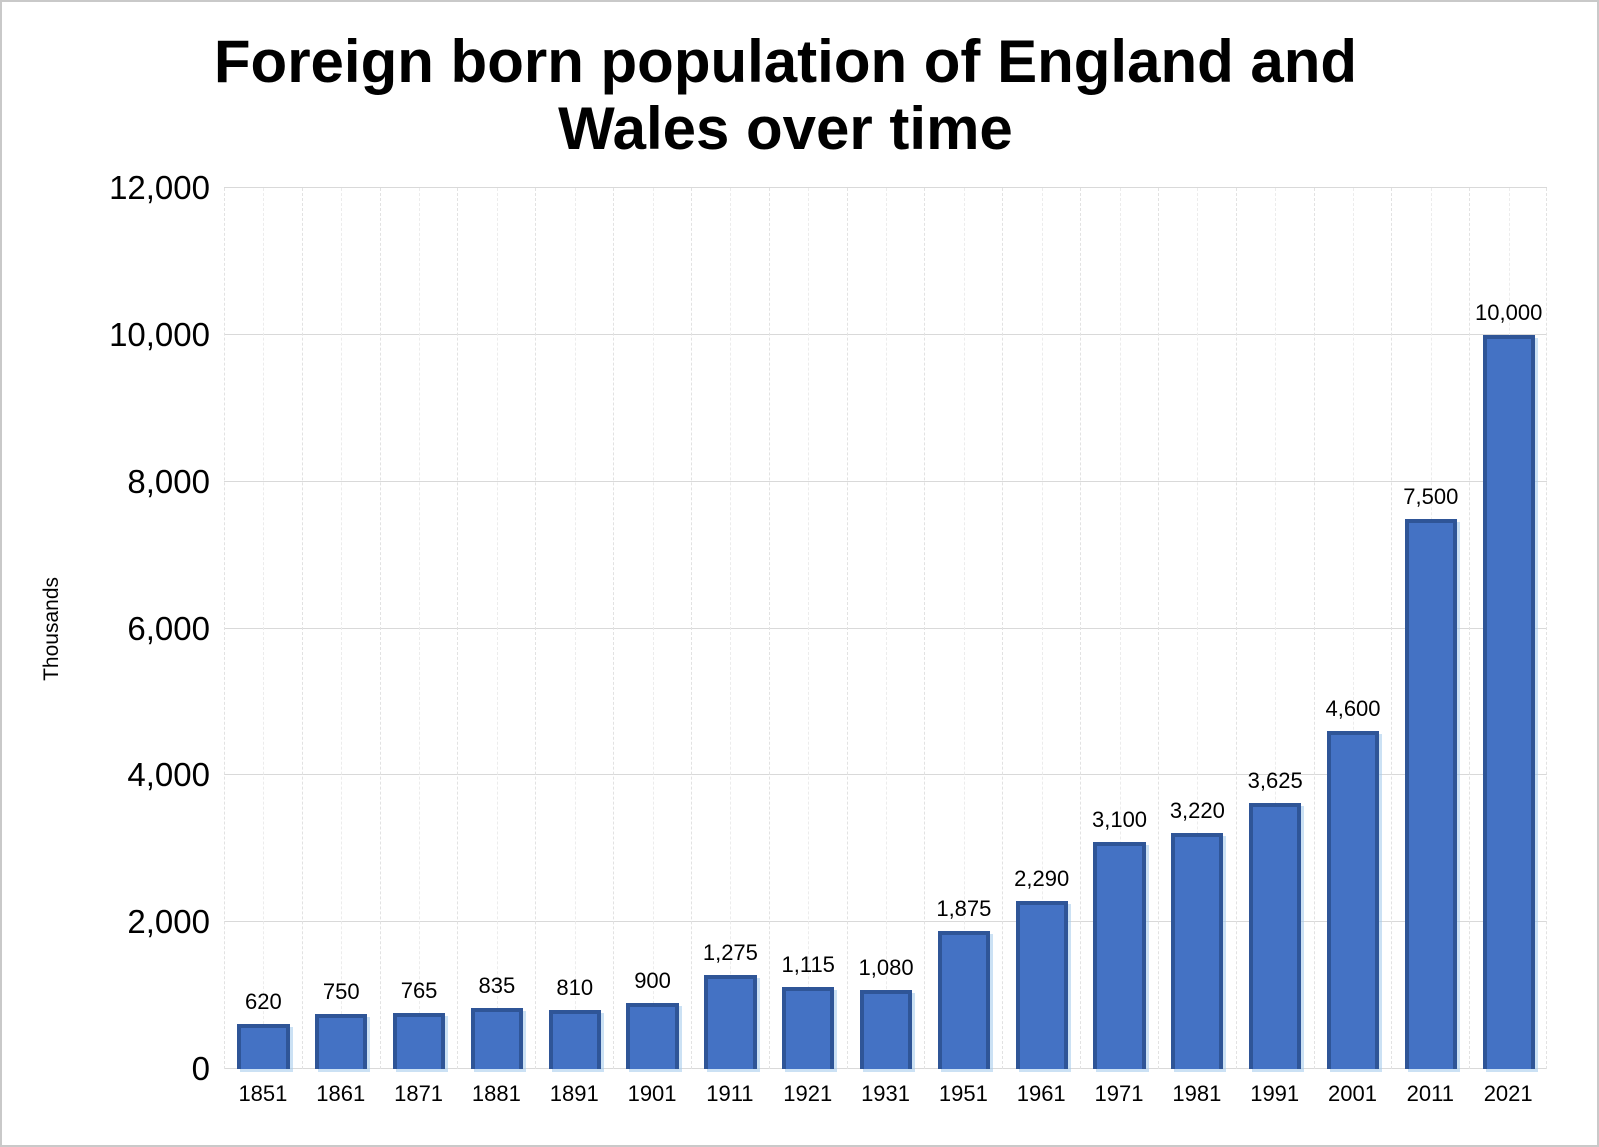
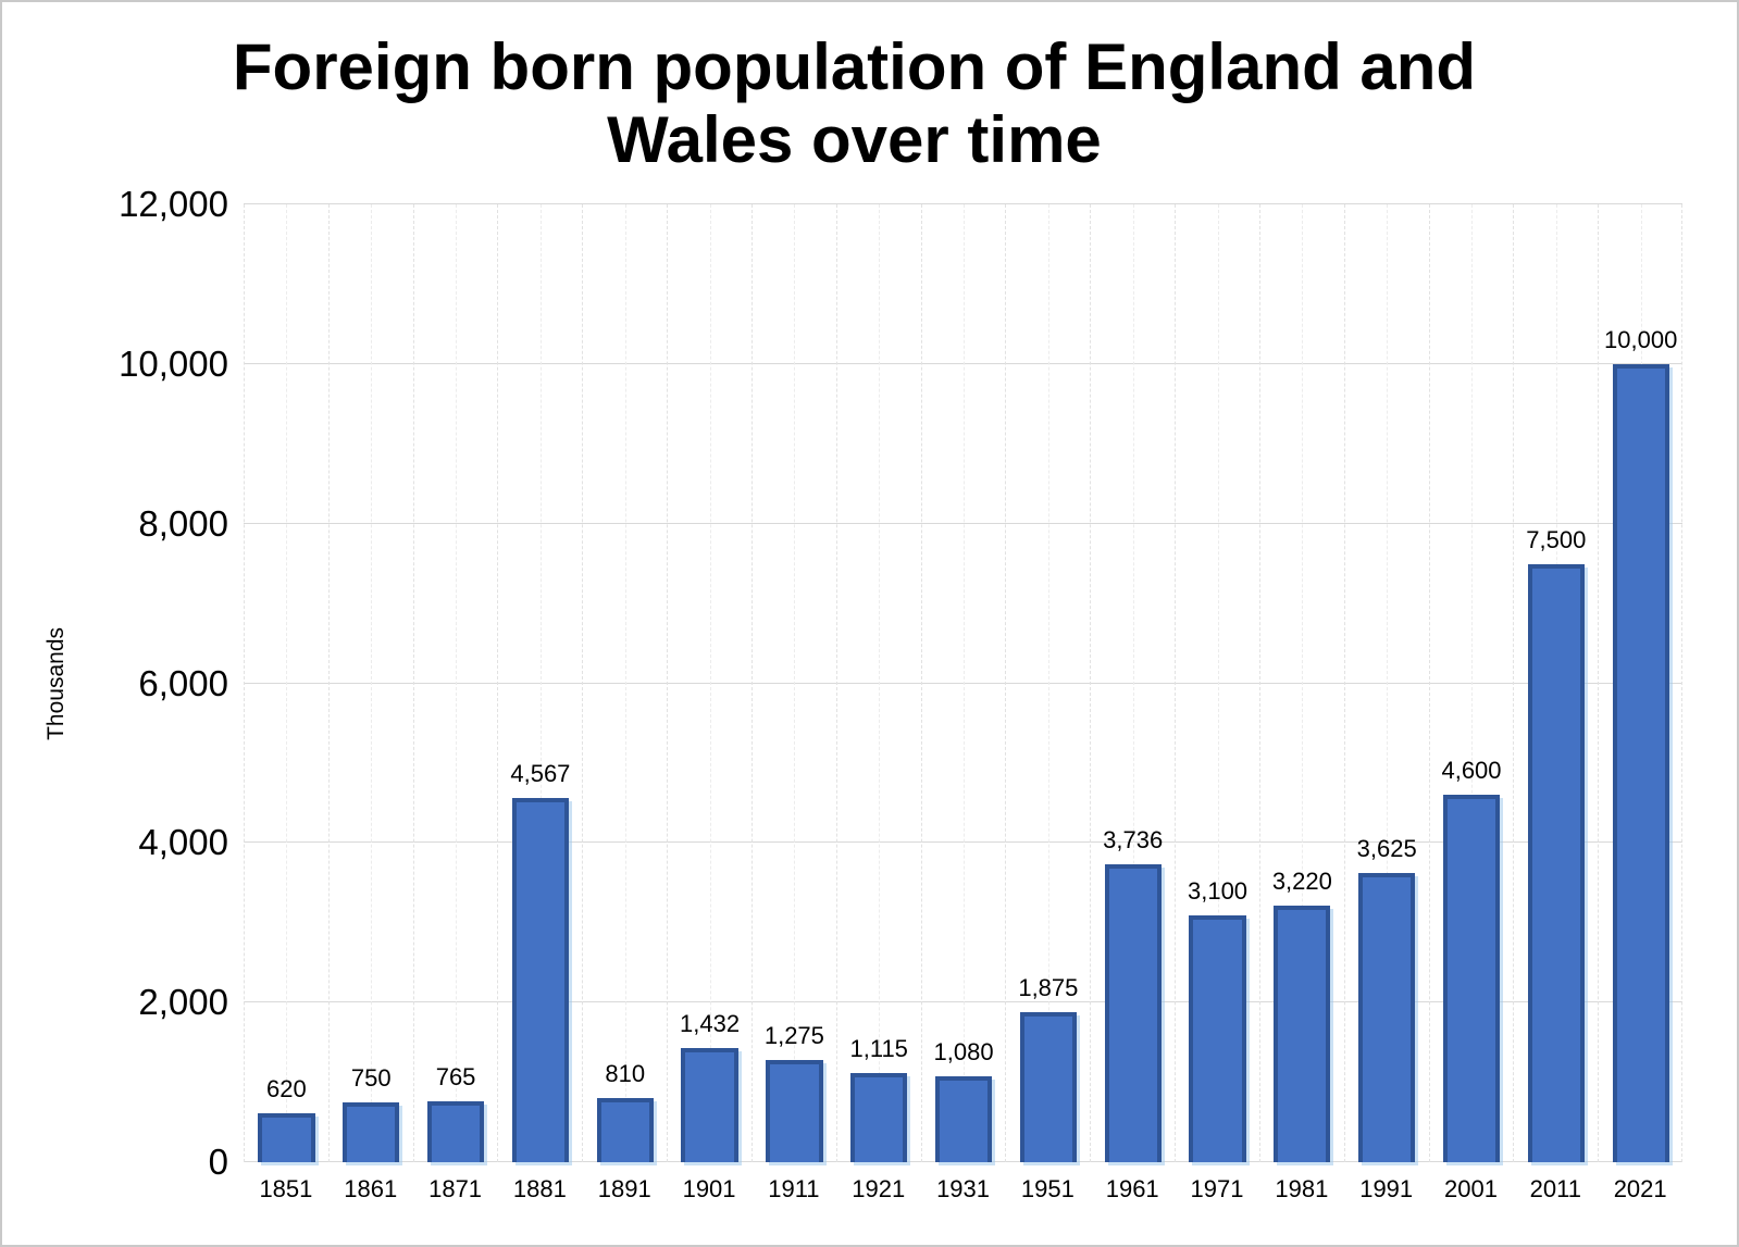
1881: 835 -> 4,567
1901: 900 -> 1,432
1961: 2,290 -> 3,736
